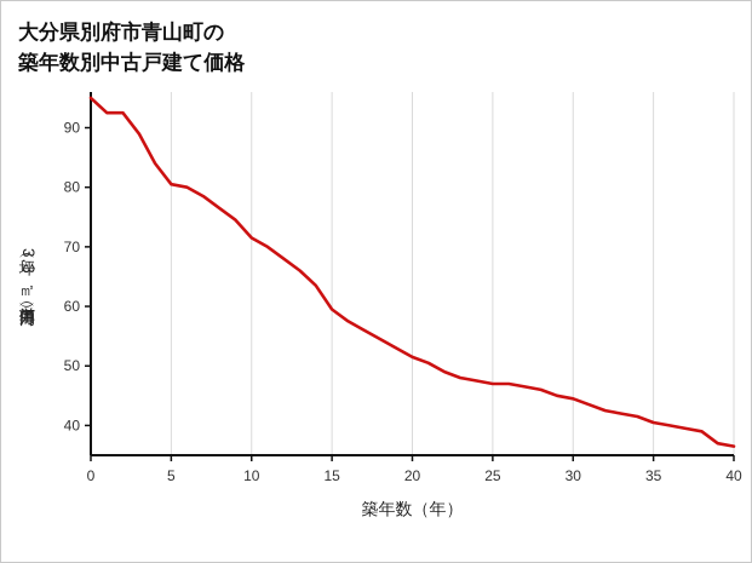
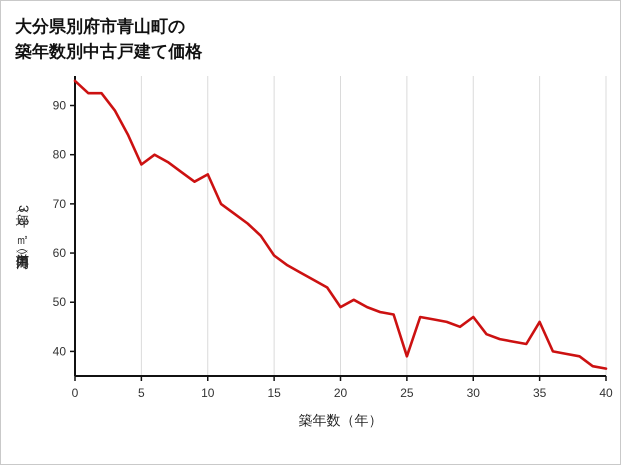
5: 80 -> 78
10: 72 -> 76
20: 52 -> 49
25: 47 -> 39
30: 44 -> 47
35: 40 -> 46
